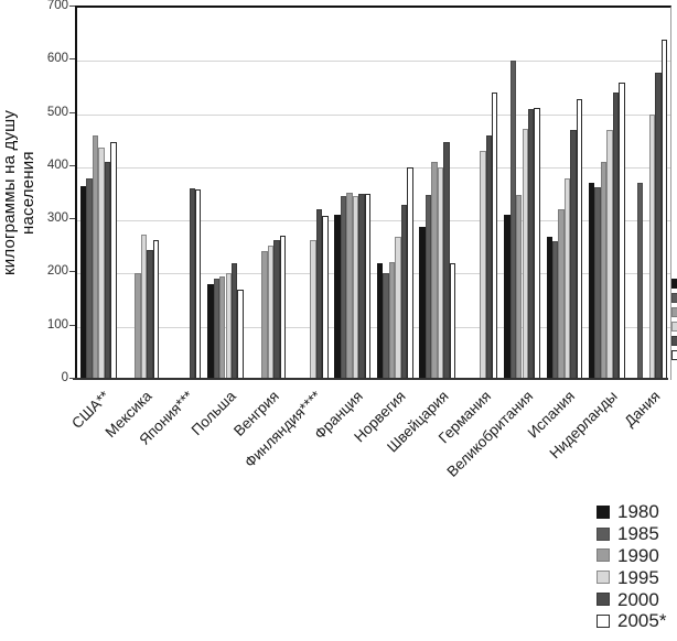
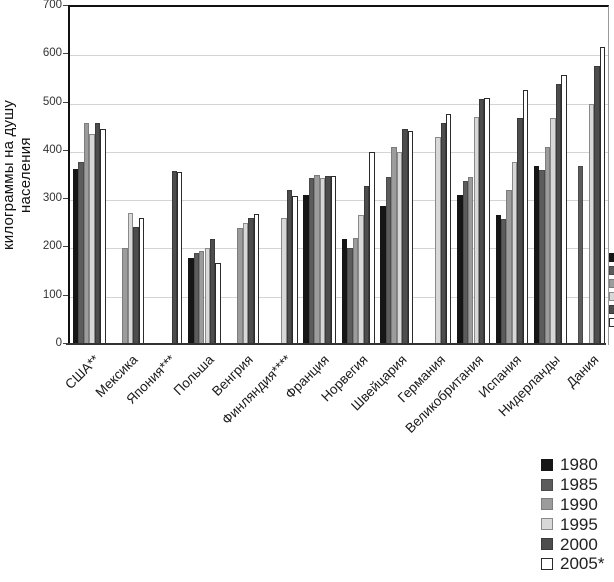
2000/США**: 410 -> 460
2005*/Швейцария: 220 -> 440
2005*/Германия: 540 -> 480
1985/Великобритания: 600 -> 340
2005*/Дания: 640 -> 620
